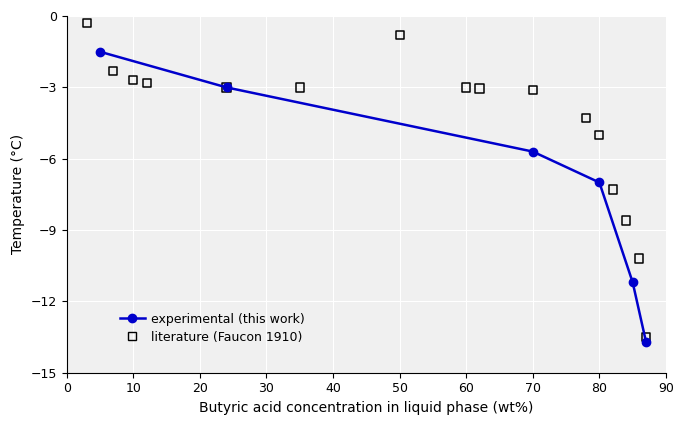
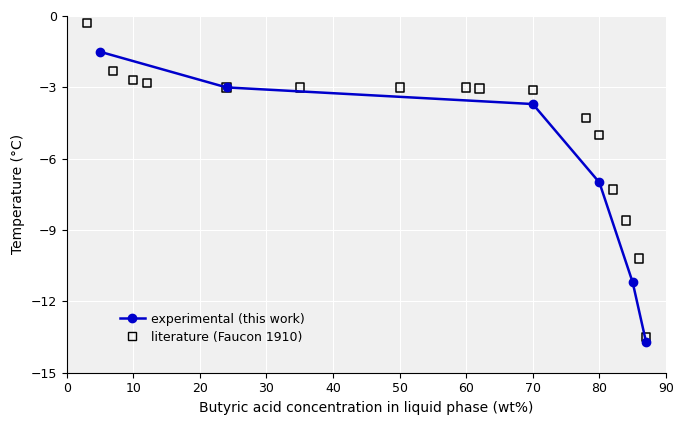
literature (Faucon 1910)/50: -0.80 -> -3.00
experimental (this work)/70: -5.7 -> -3.7
